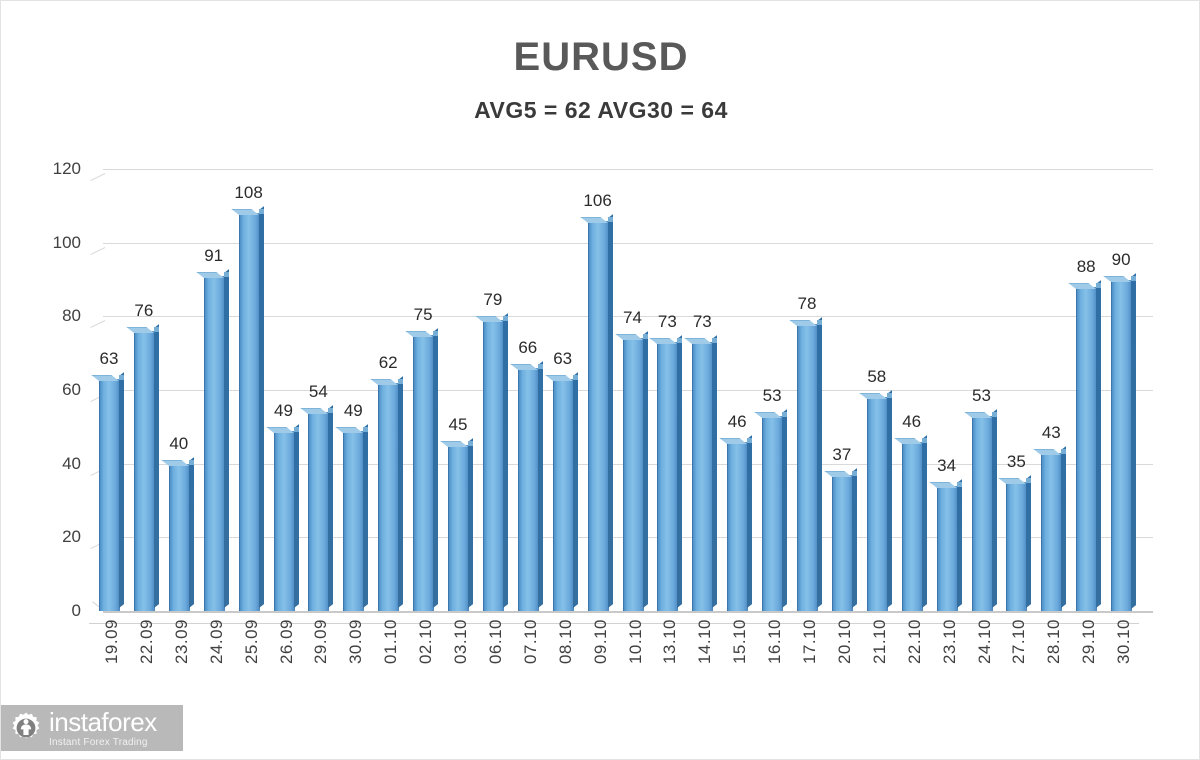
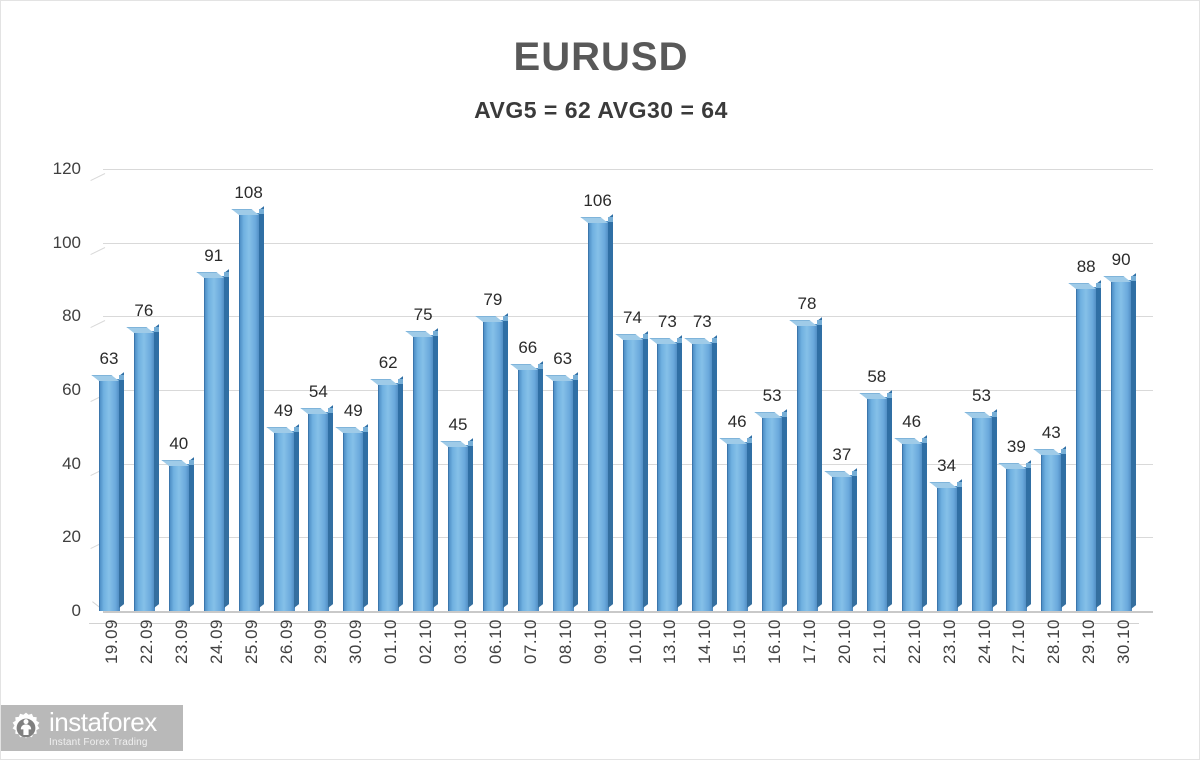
27.10: 35 -> 39
